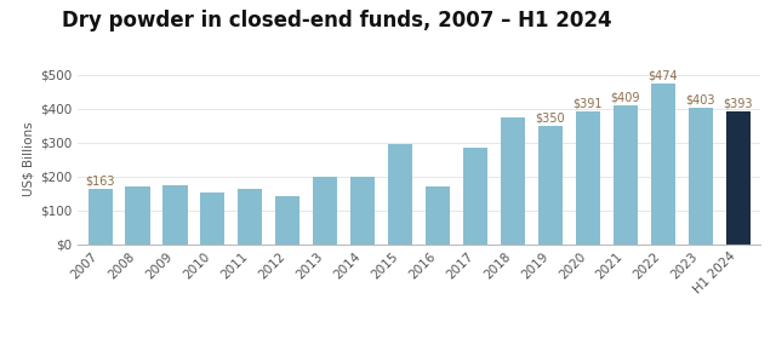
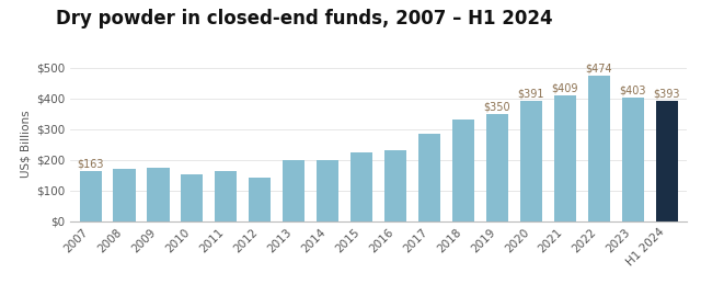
2015: $295 -> $225
2016: $170 -> $230
2018: $375 -> $330
